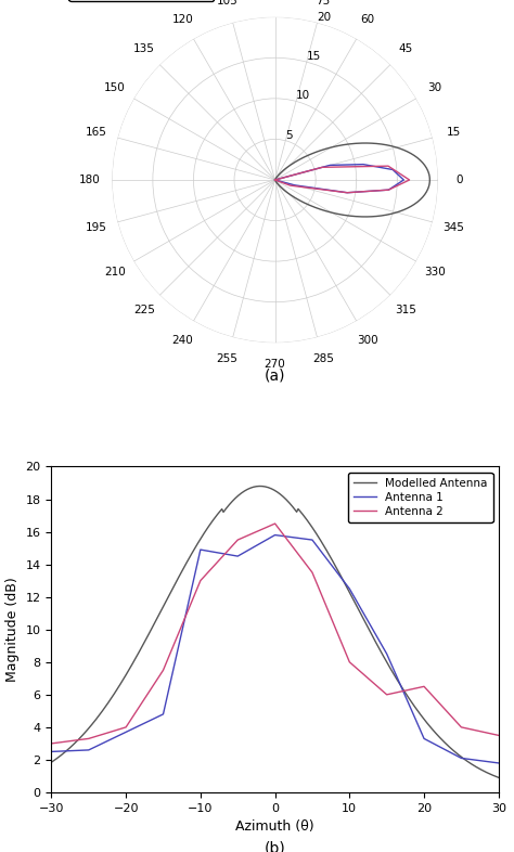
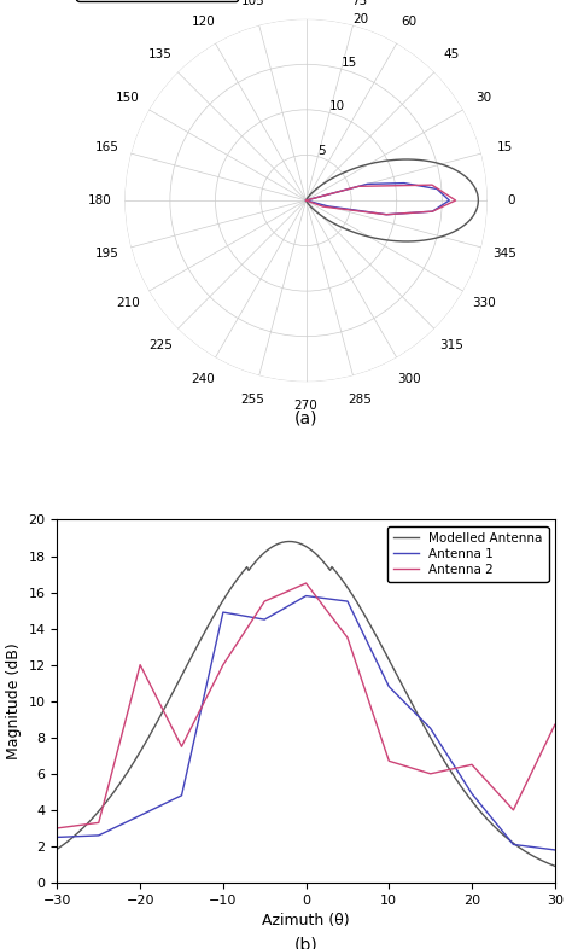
Antenna 2/−20: 4.0 -> 12.0
Antenna 2/−10: 13.0 -> 12.0
Antenna 1/10: 12.5 -> 10.8
Antenna 2/10: 8.0 -> 6.7
Antenna 1/20: 3.3 -> 4.9
Antenna 2/30: 3.5 -> 8.7
